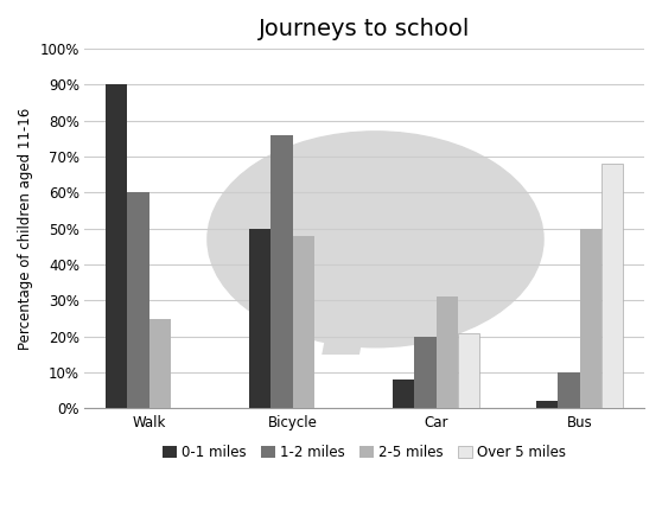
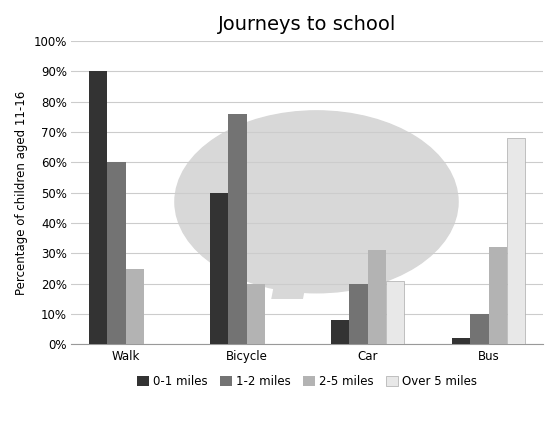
2-5 miles/Bicycle: 48% -> 20%
2-5 miles/Bus: 50% -> 32%
